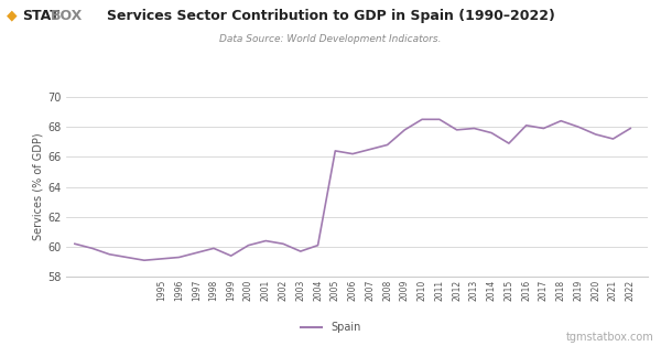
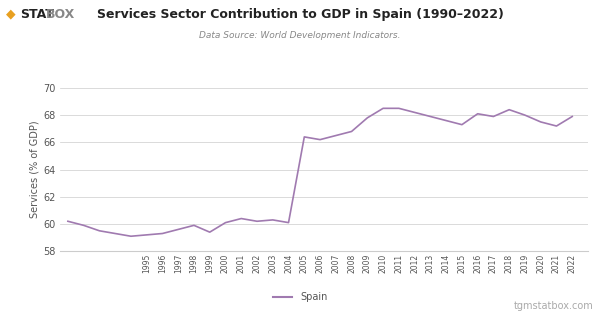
2003: 59.7 -> 60.3
2012: 67.8 -> 68.2
2015: 66.9 -> 67.3
